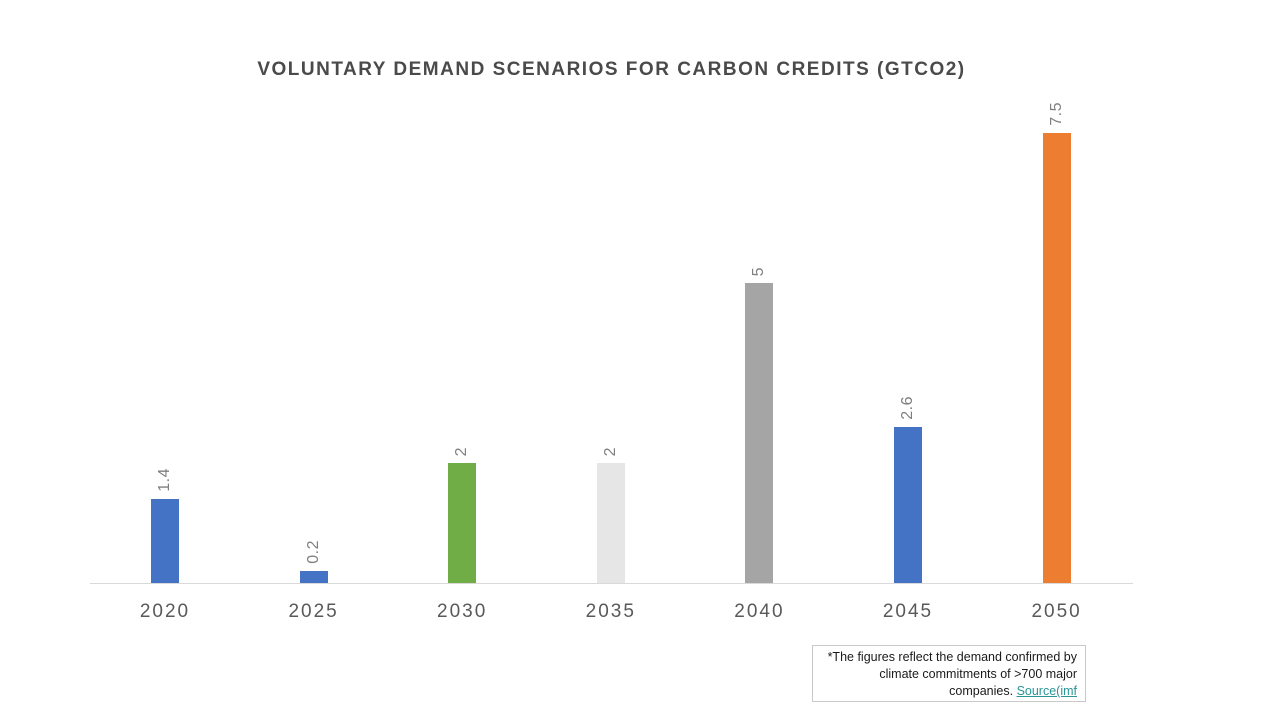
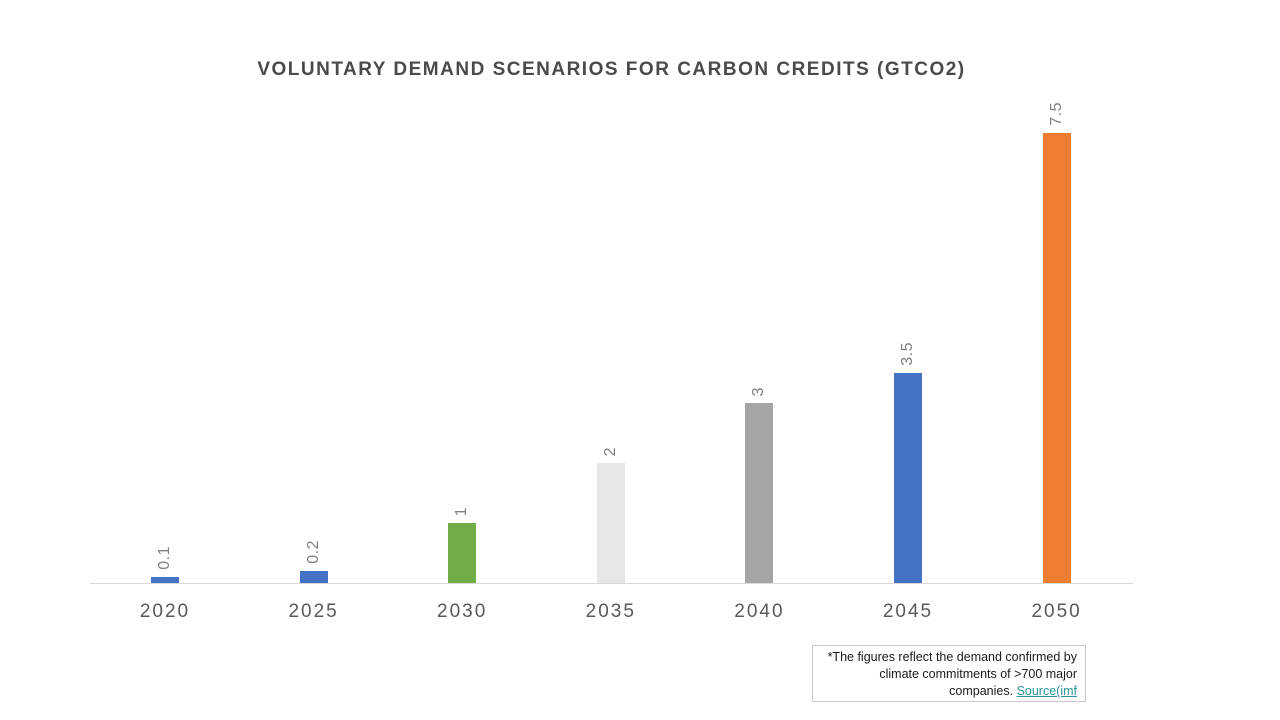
2020: 1.4 -> 0.1
2030: 2 -> 1
2040: 5 -> 3
2045: 2.6 -> 3.5
